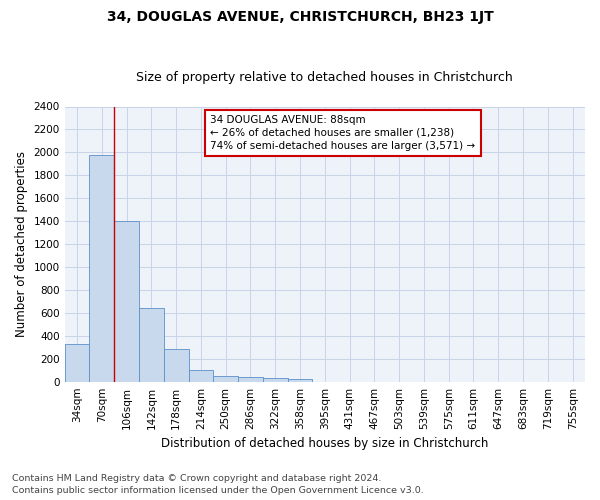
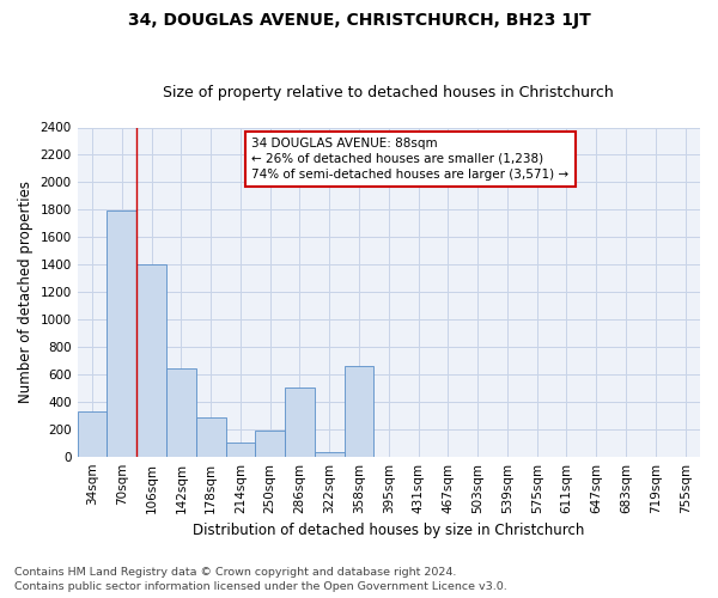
70sqm: 1980 -> 1790
250sqm: 50 -> 190
286sqm: 40 -> 500
358sqm: 20 -> 660
